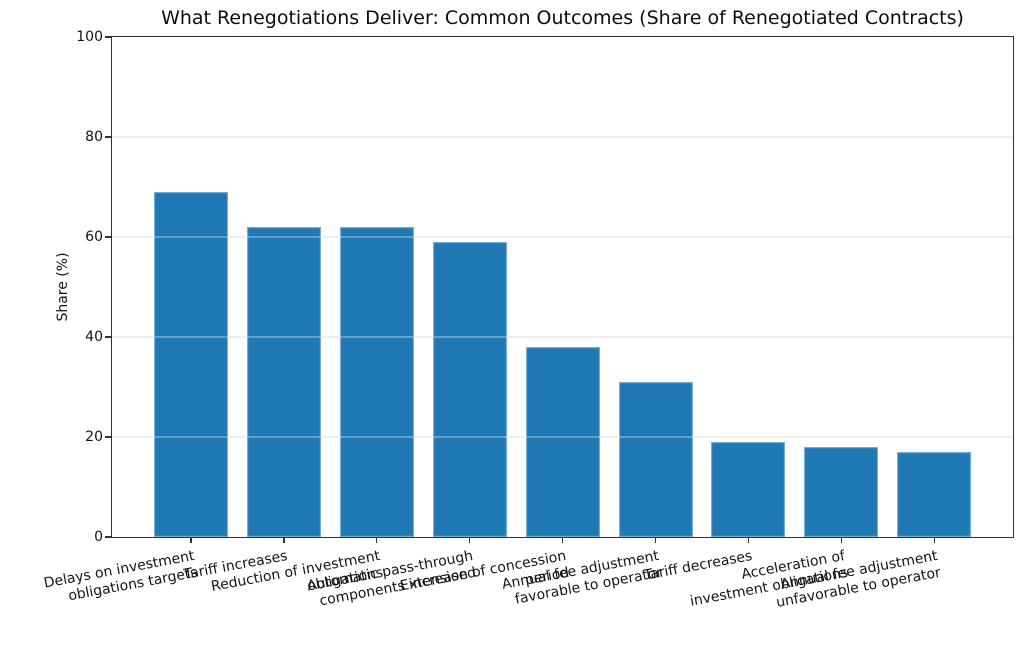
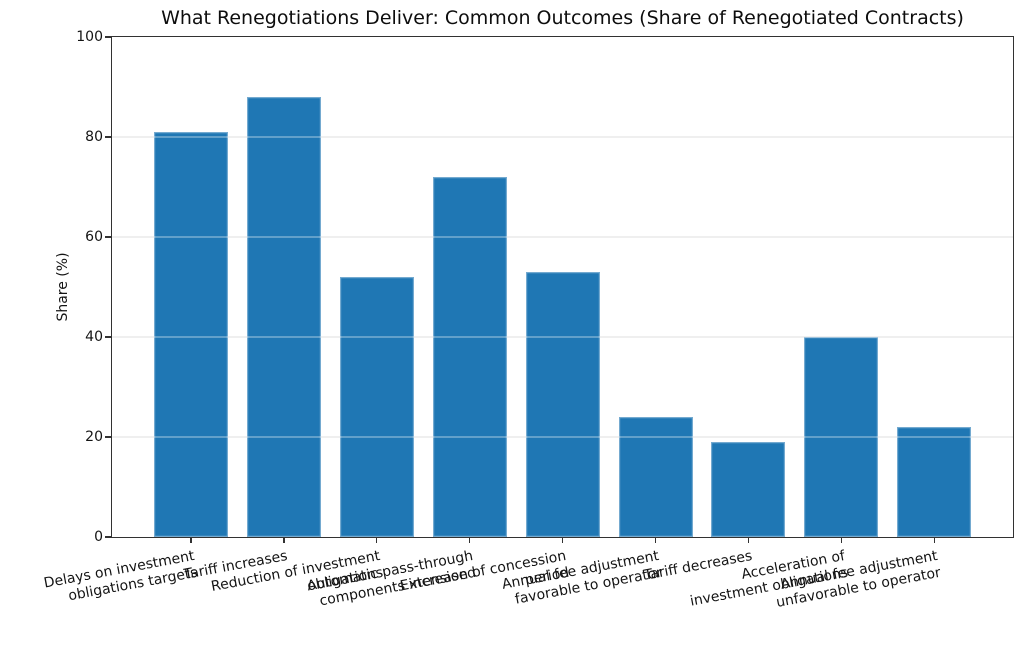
Delays on investment obligations targets: 69 -> 81
Tariff increases: 62 -> 88
Reduction of investment obligations: 62 -> 52
Automatic pass-through components increased: 59 -> 72
Extension of concession period: 38 -> 53
Annual fee adjustment favorable to operator: 31 -> 24
Acceleration of investment obligations: 18 -> 40
Annual fee adjustment unfavorable to operator: 17 -> 22
